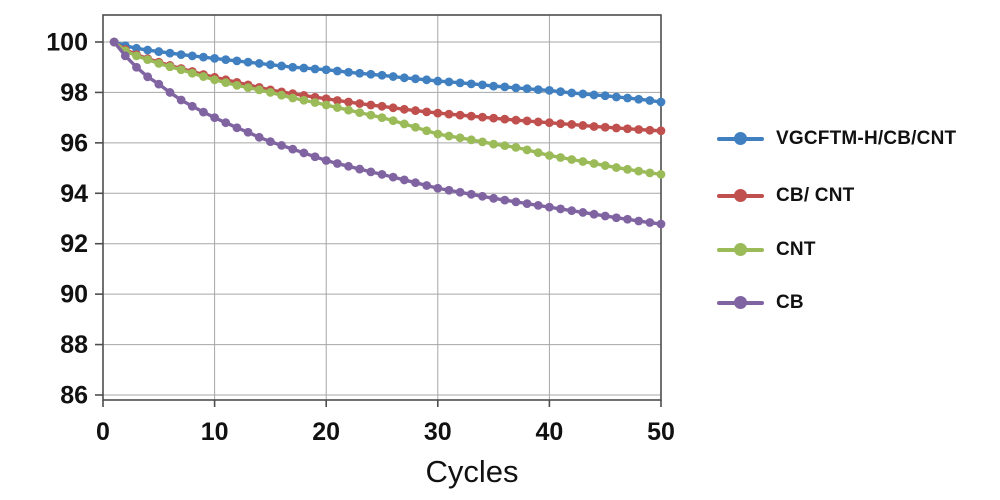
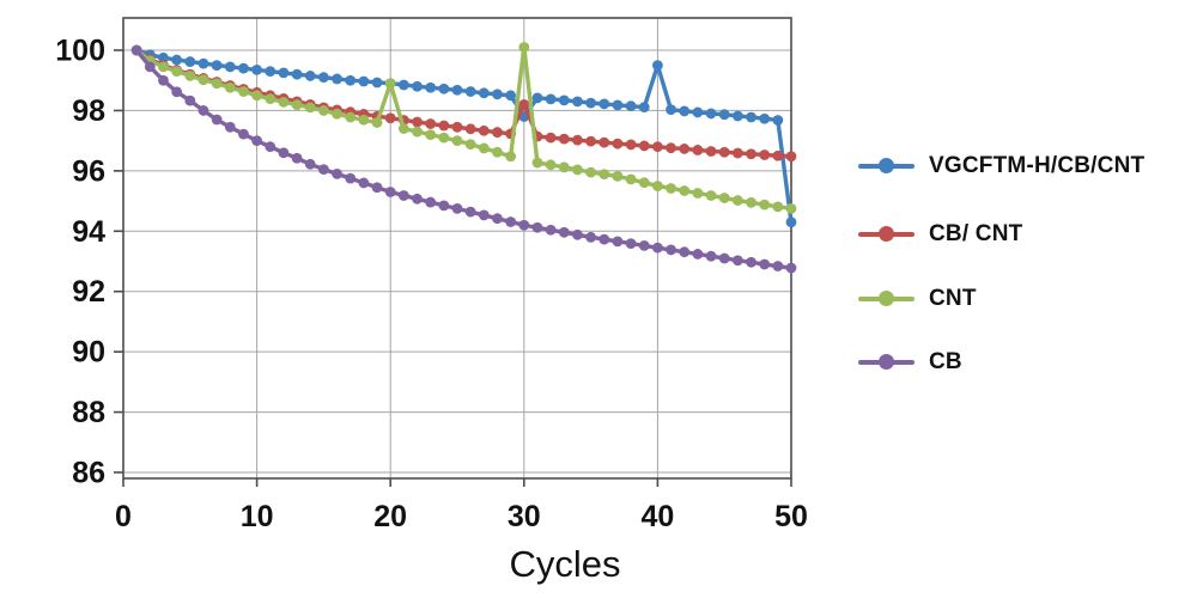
CNT/20: 97.5 -> 98.9
VGCFTM-H/CB/CNT/30: 98.5 -> 97.8
CB/ CNT/30: 97.2 -> 98.2
CNT/30: 96.3 -> 100.1
VGCFTM-H/CB/CNT/40: 98.1 -> 99.5
VGCFTM-H/CB/CNT/50: 97.6 -> 94.3
